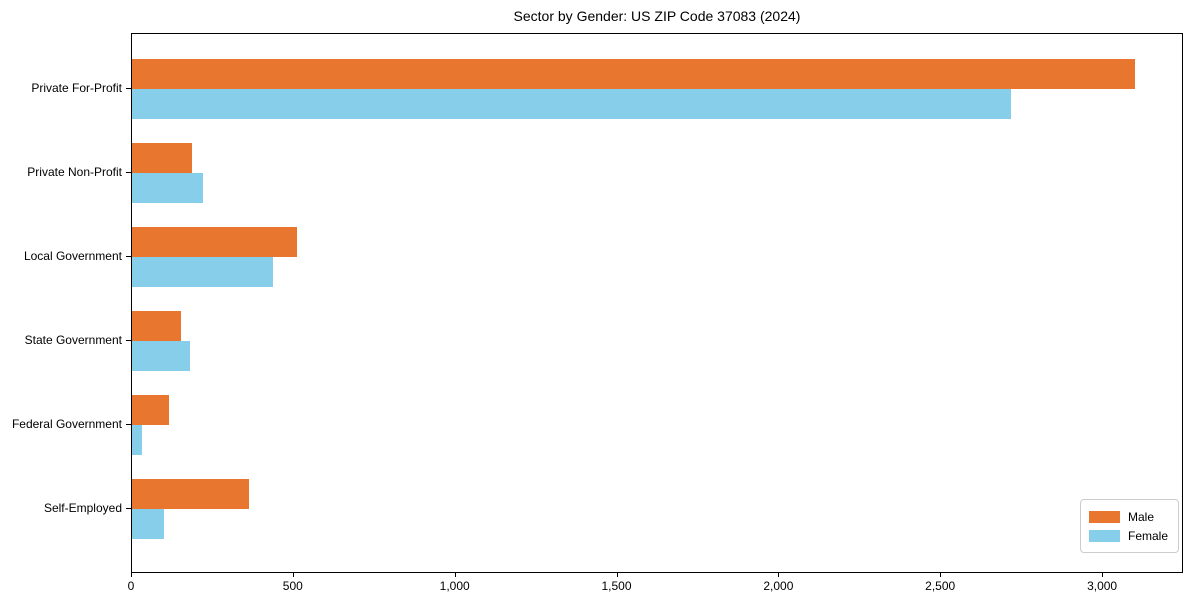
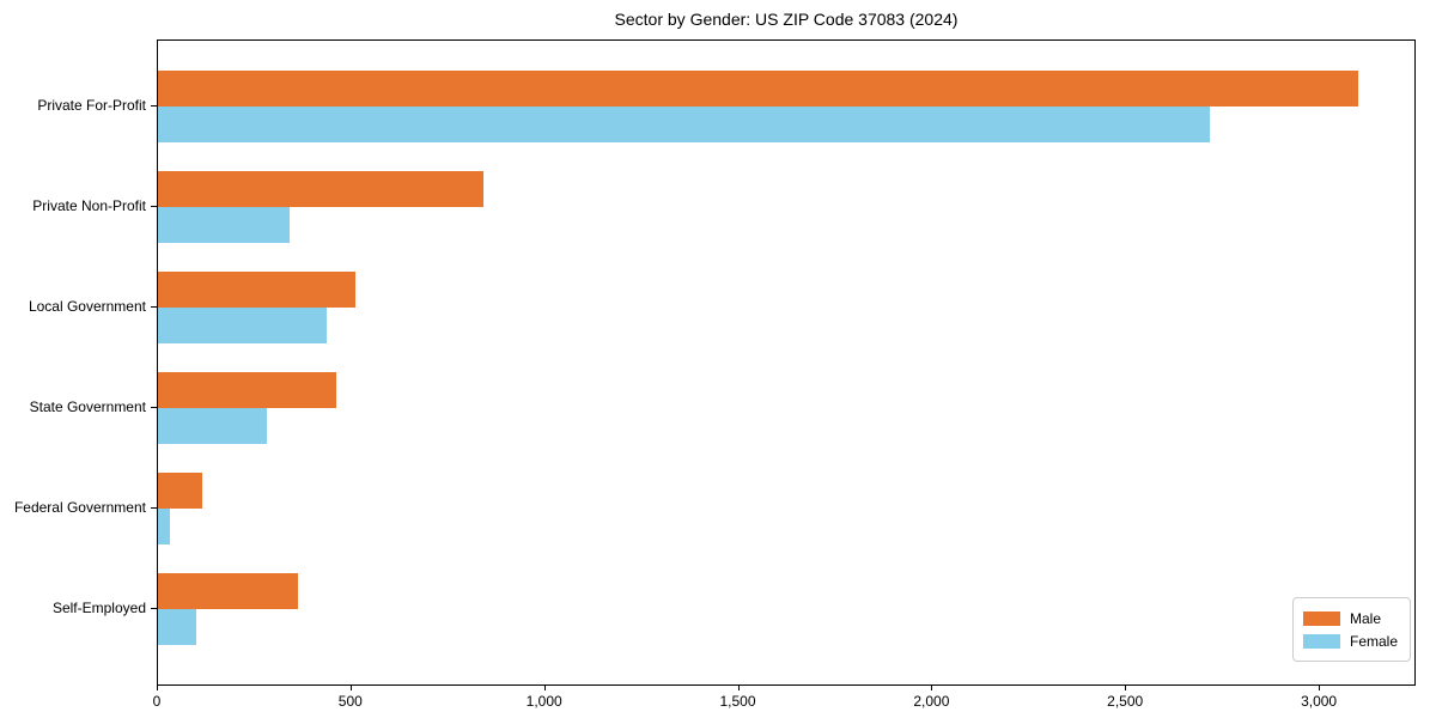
Male/Private Non-Profit: 180 -> 840
Female/Private Non-Profit: 220 -> 340
Male/State Government: 150 -> 460
Female/State Government: 180 -> 280
